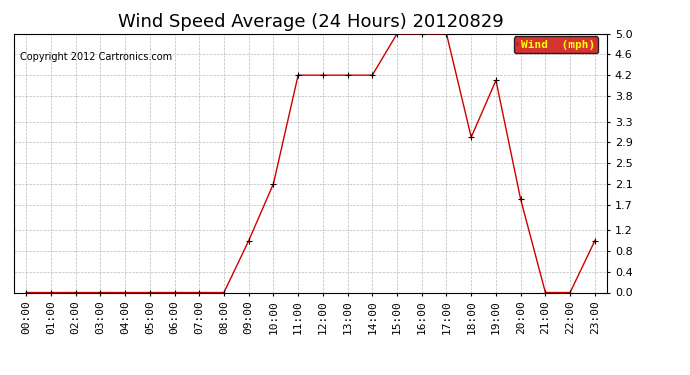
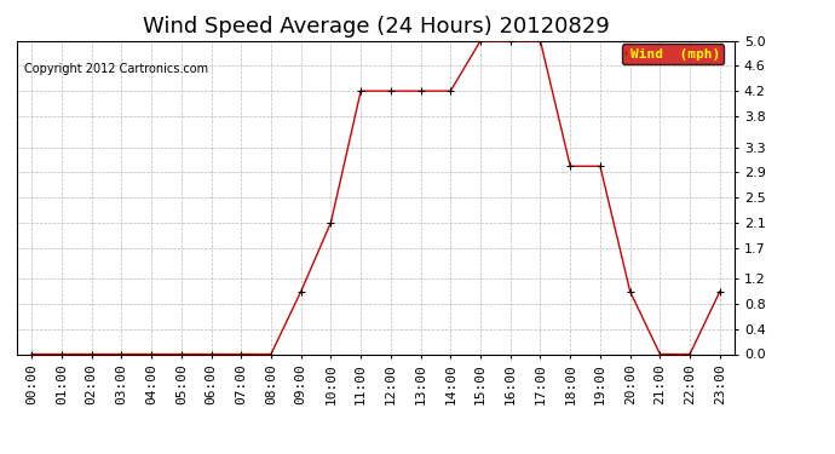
19:00: 4.1 -> 3.0
20:00: 1.8 -> 1.0
